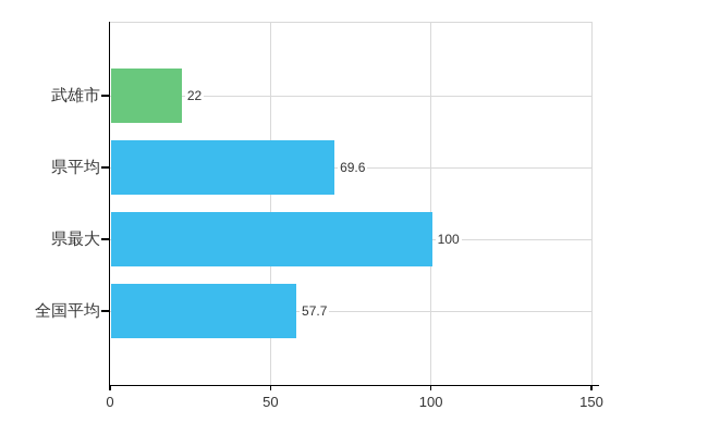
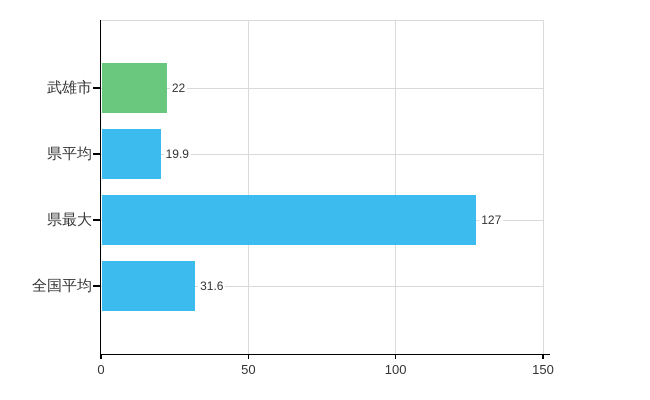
県平均: 69.6 -> 19.9
県最大: 100 -> 127
全国平均: 57.7 -> 31.6
